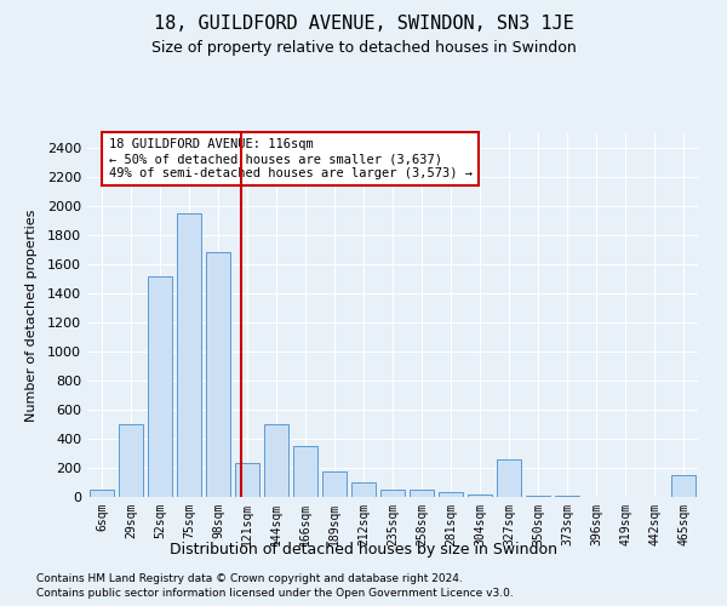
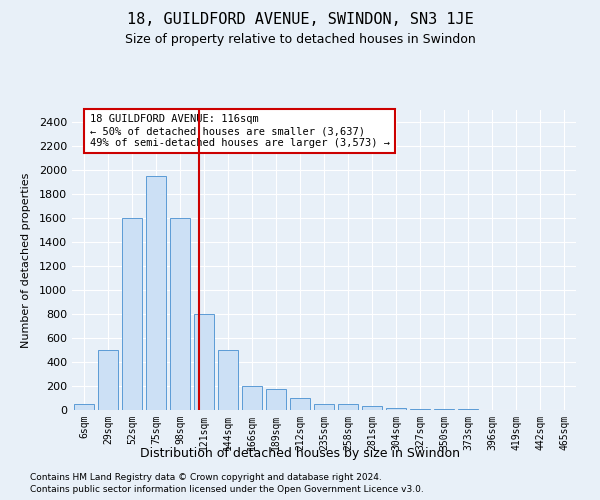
52sqm: 1520 -> 1600
98sqm: 1680 -> 1600
121sqm: 230 -> 800
166sqm: 350 -> 200
327sqm: 260 -> 10
465sqm: 150 -> 0
